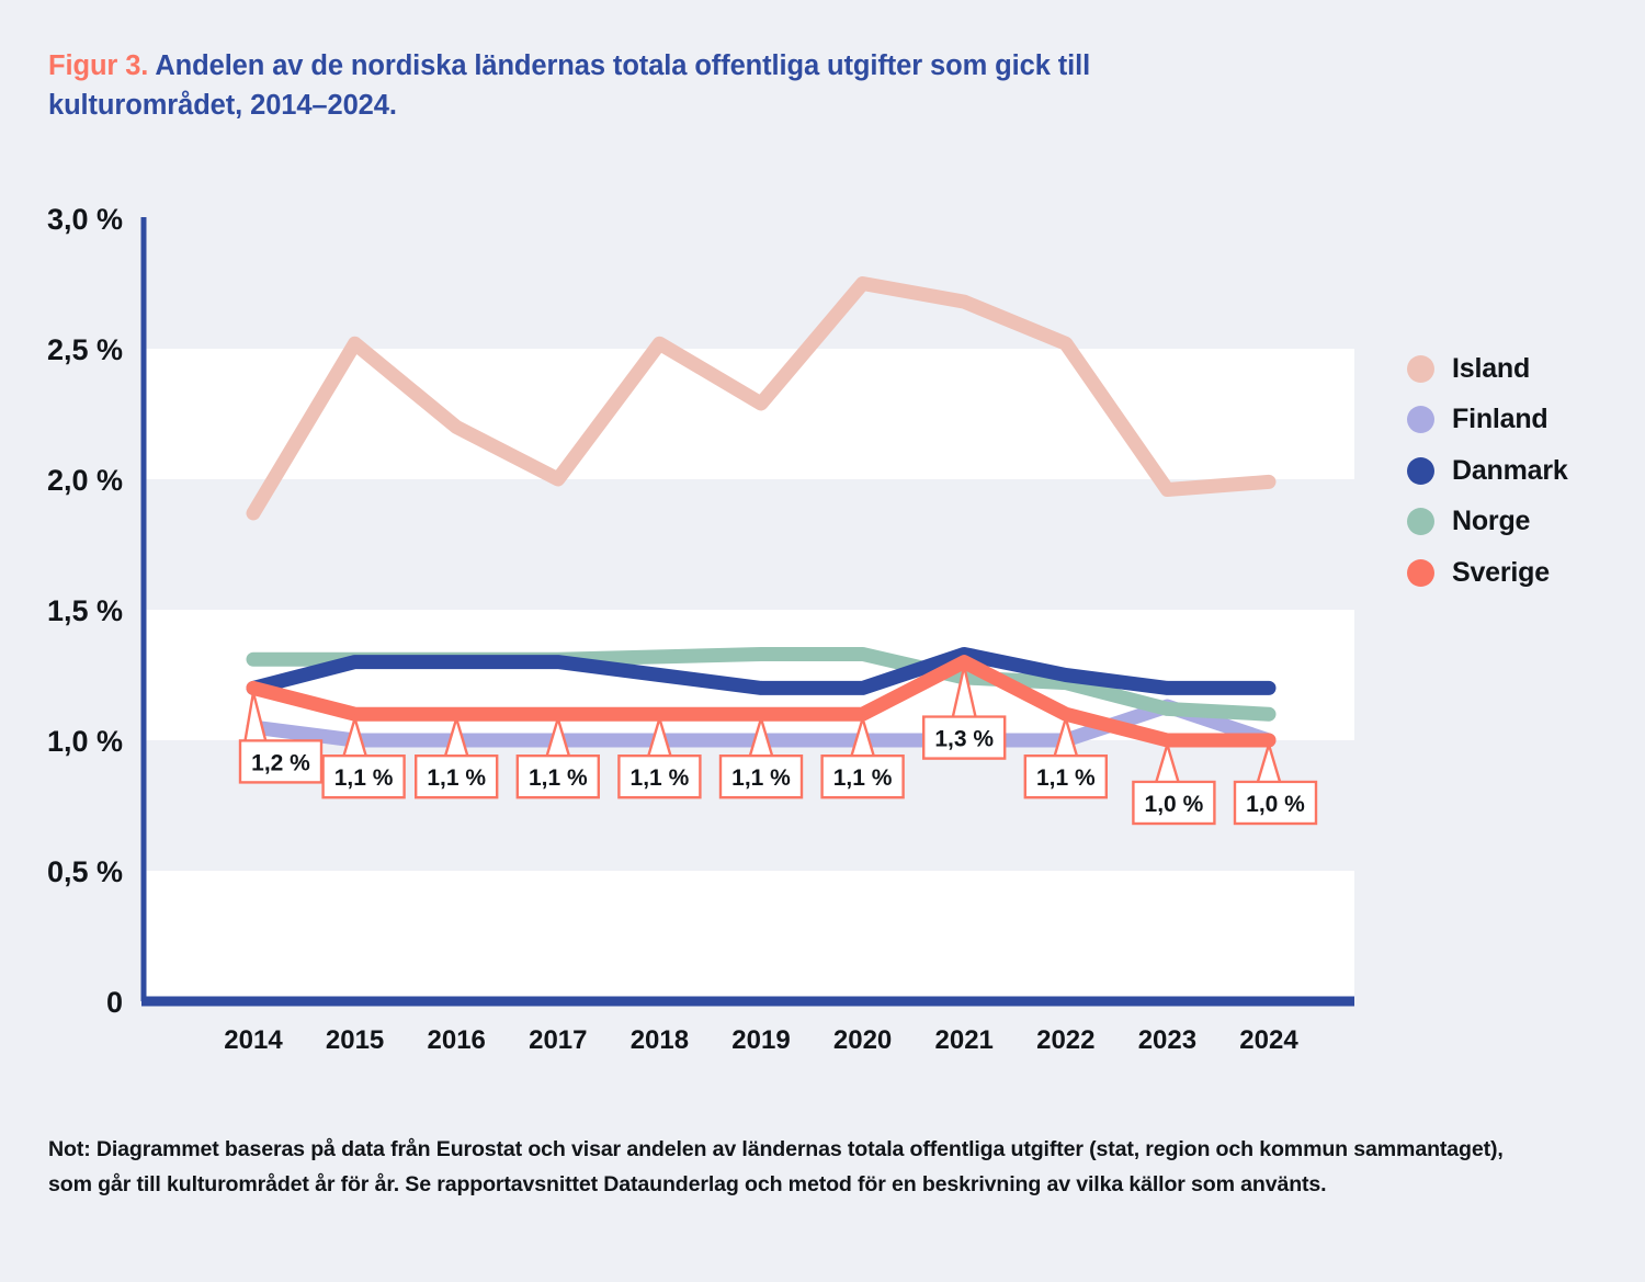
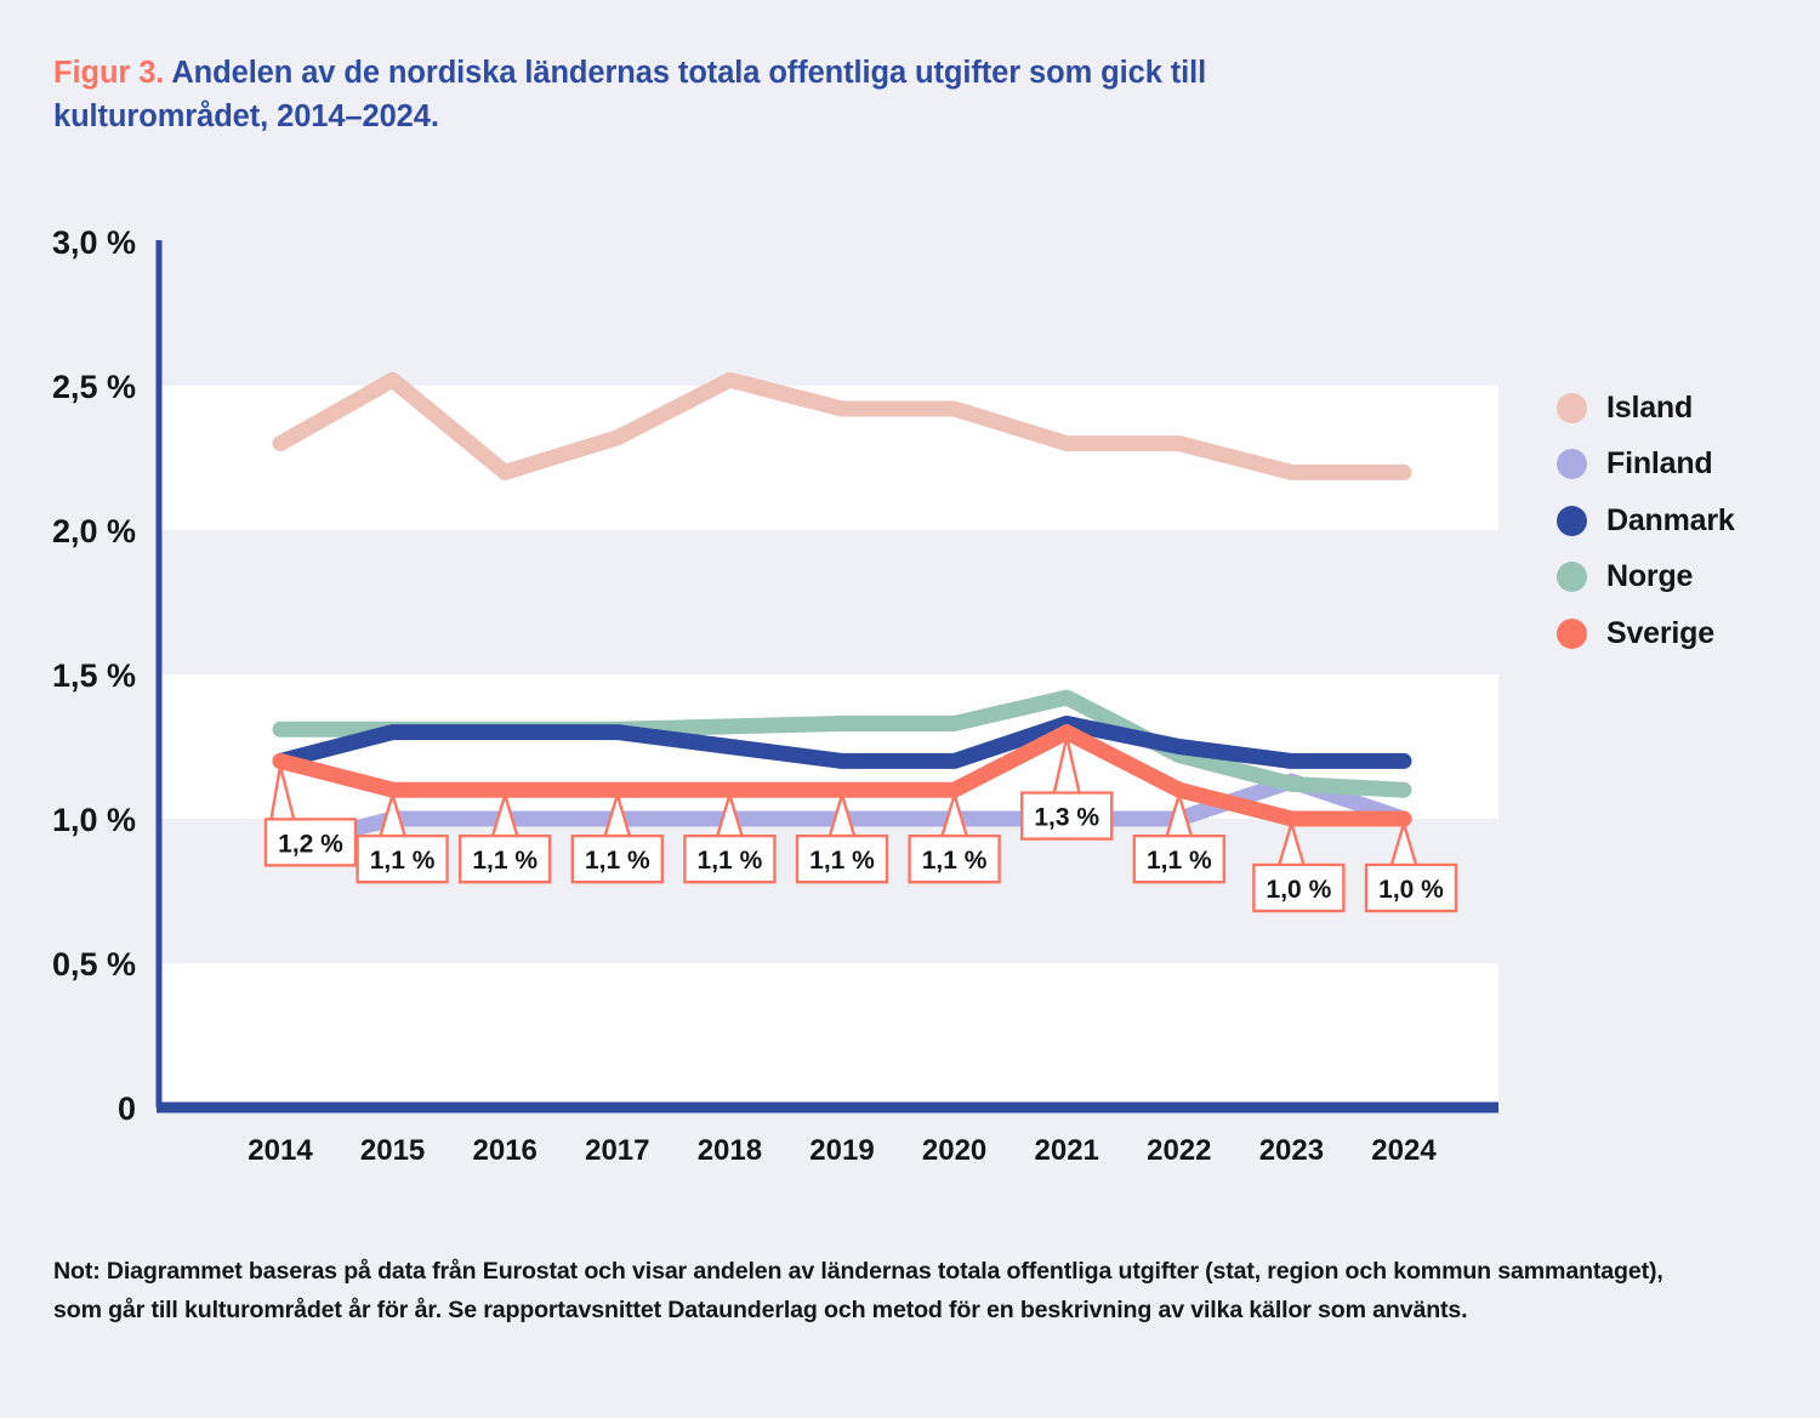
Island/2014: 1,87% -> 2,30%
Finland/2014: 1,05% -> 0,90%
Island/2017: 2,00% -> 2,32%
Island/2019: 2,29% -> 2,42%
Island/2020: 2,75% -> 2,42%
Island/2021: 2,68% -> 2,30%
Norge/2021: 1,24% -> 1,42%
Island/2022: 2,52% -> 2,30%
Island/2023: 1,96% -> 2,20%
Island/2024: 1,99% -> 2,20%
